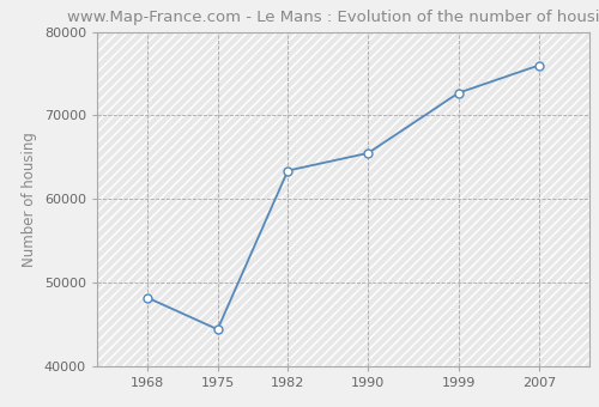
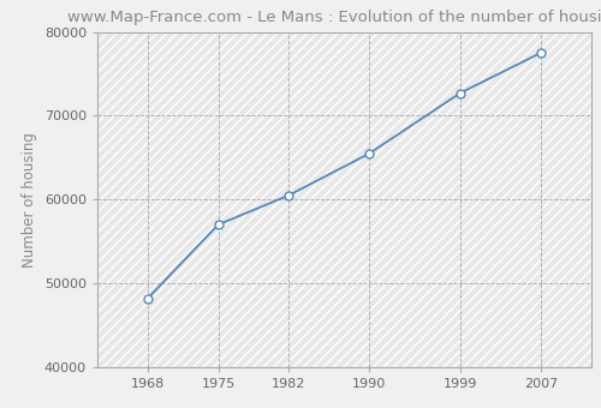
1975: 44400 -> 57000
1982: 63400 -> 60500
2007: 76000 -> 77500
